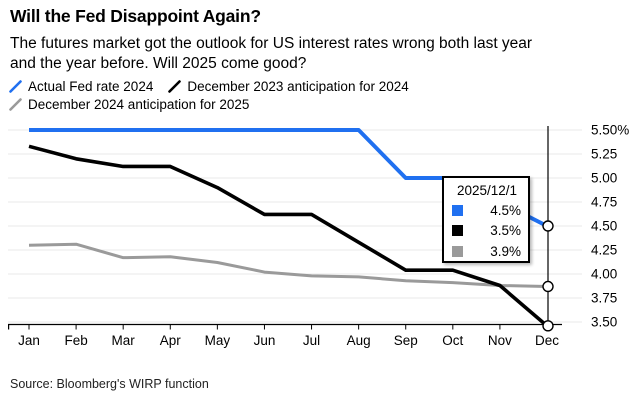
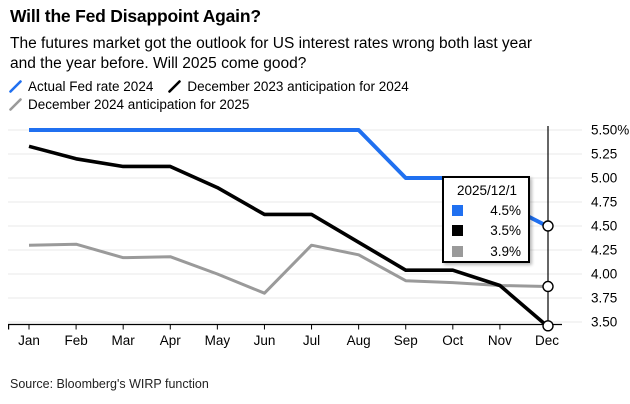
December 2024 anticipation for 2025/May: 4.1% -> 4.0%
December 2024 anticipation for 2025/Jun: 4.0% -> 3.8%
December 2024 anticipation for 2025/Jul: 4.0% -> 4.3%
December 2024 anticipation for 2025/Aug: 4.0% -> 4.2%
